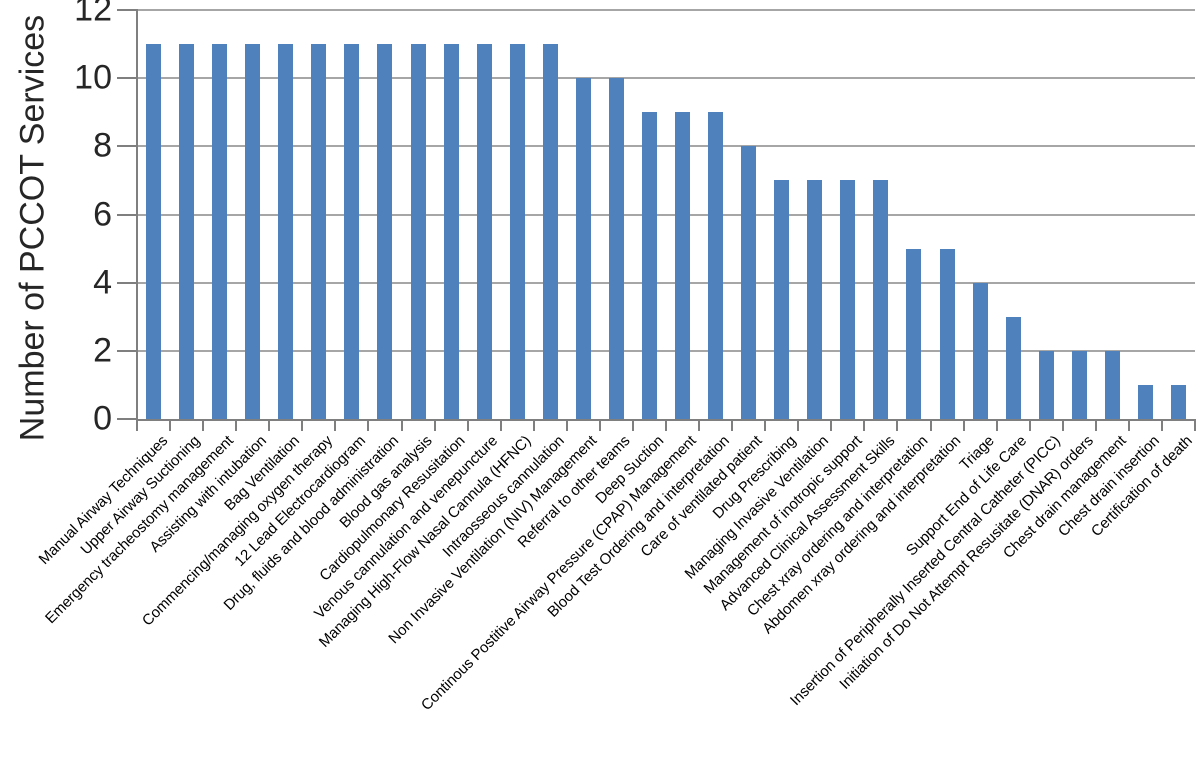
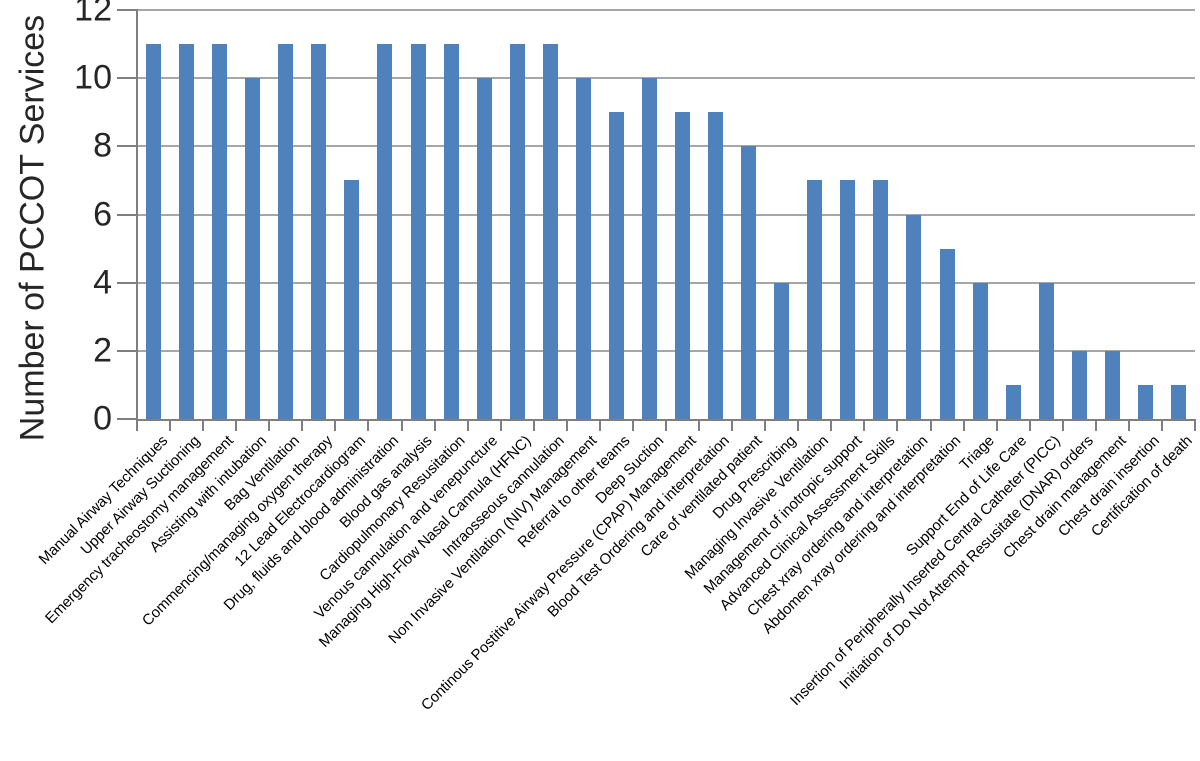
Assisting with intubation: 11 -> 10
12 Lead Electrocardiogram: 11 -> 7
Venous cannulation and venepuncture: 11 -> 10
Referral to other teams: 10 -> 9
Deep Suction: 9 -> 10
Drug Prescribing: 7 -> 4
Chest xray ordering and interpretation: 5 -> 6
Support End of Life Care: 3 -> 1
Insertion of Peripherally Inserted Central Catheter (PICC): 2 -> 4
